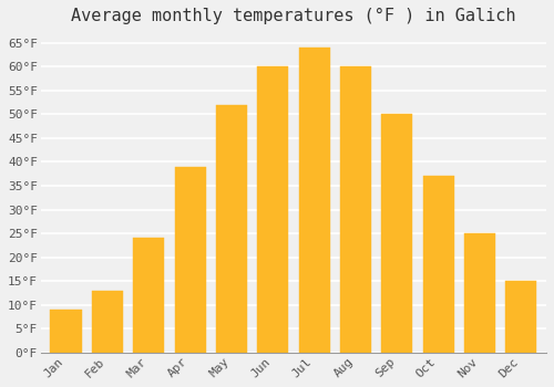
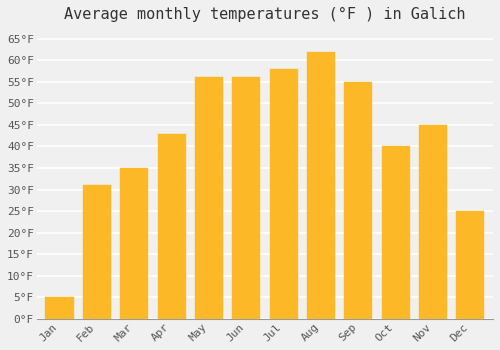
Jan: 9°F -> 5°F
Feb: 13°F -> 31°F
Mar: 24°F -> 35°F
Apr: 39°F -> 43°F
May: 52°F -> 56°F
Jun: 60°F -> 56°F
Jul: 64°F -> 58°F
Aug: 60°F -> 62°F
Sep: 50°F -> 55°F
Oct: 37°F -> 40°F
Nov: 25°F -> 45°F
Dec: 15°F -> 25°F
